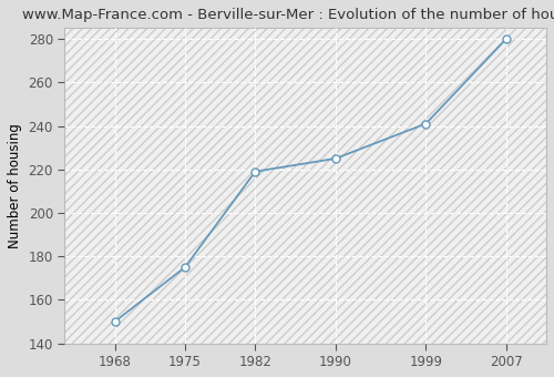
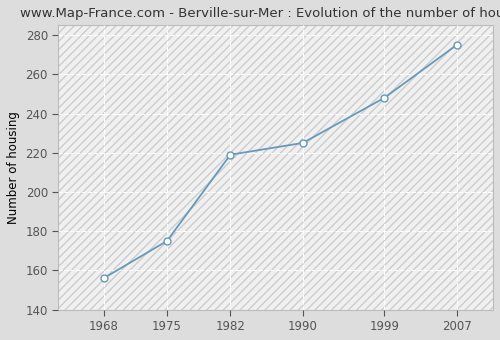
1968: 150 -> 156
1999: 241 -> 248
2007: 280 -> 275
